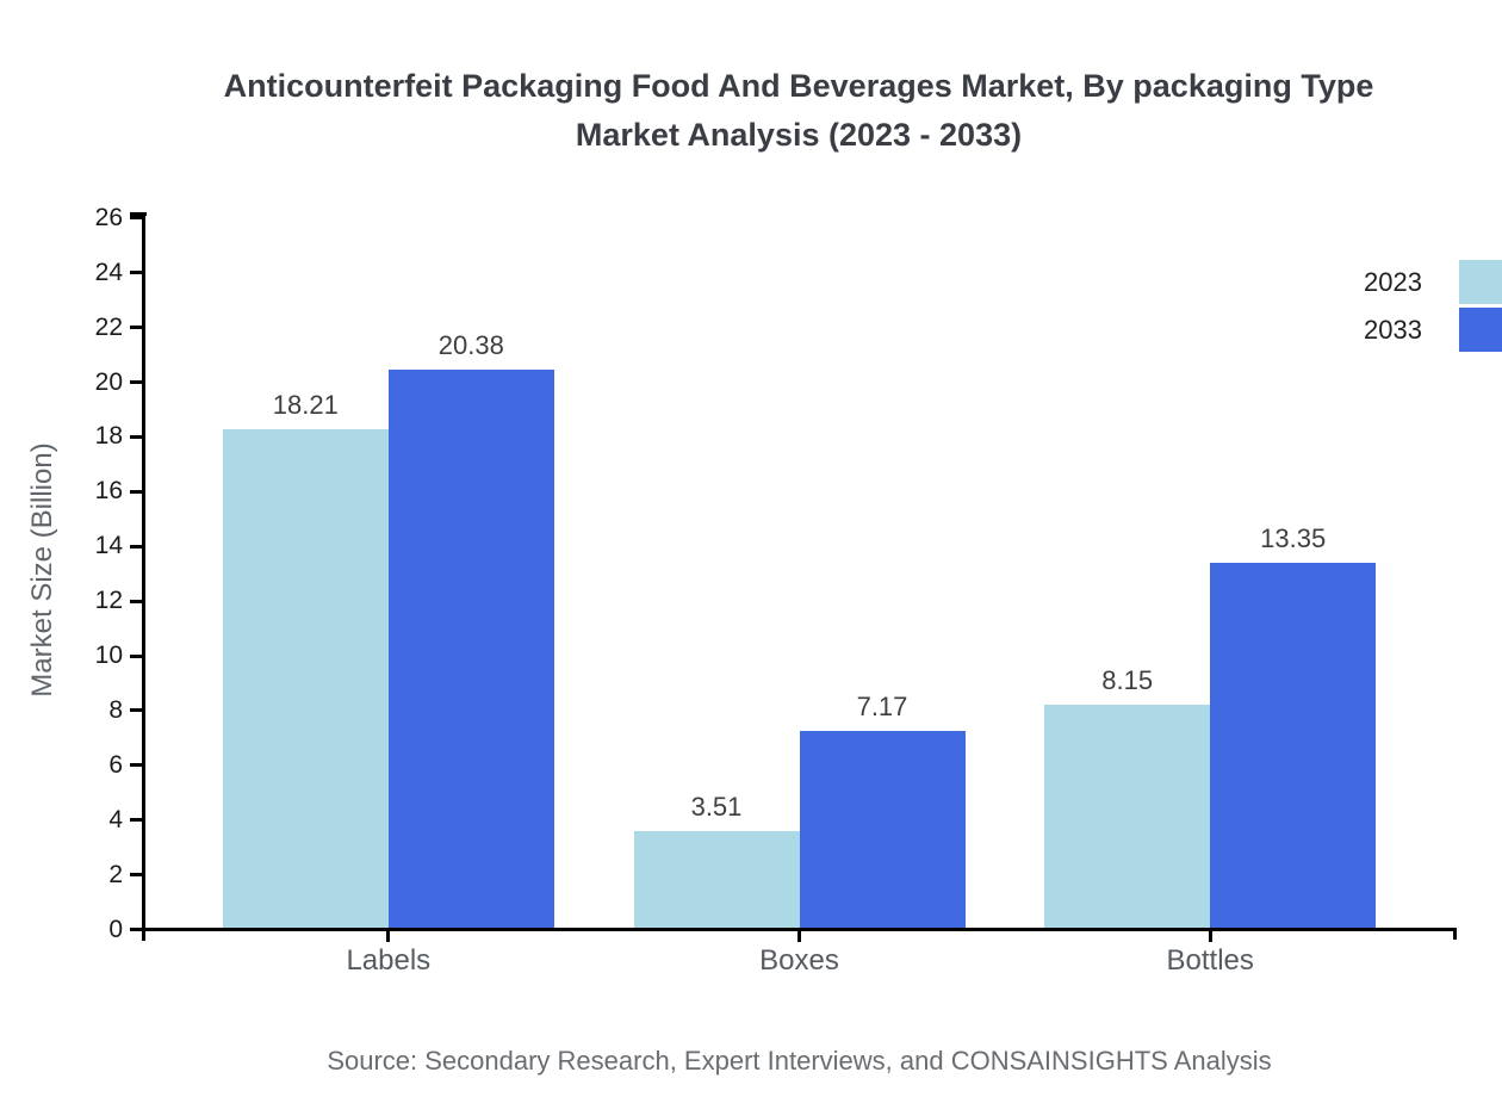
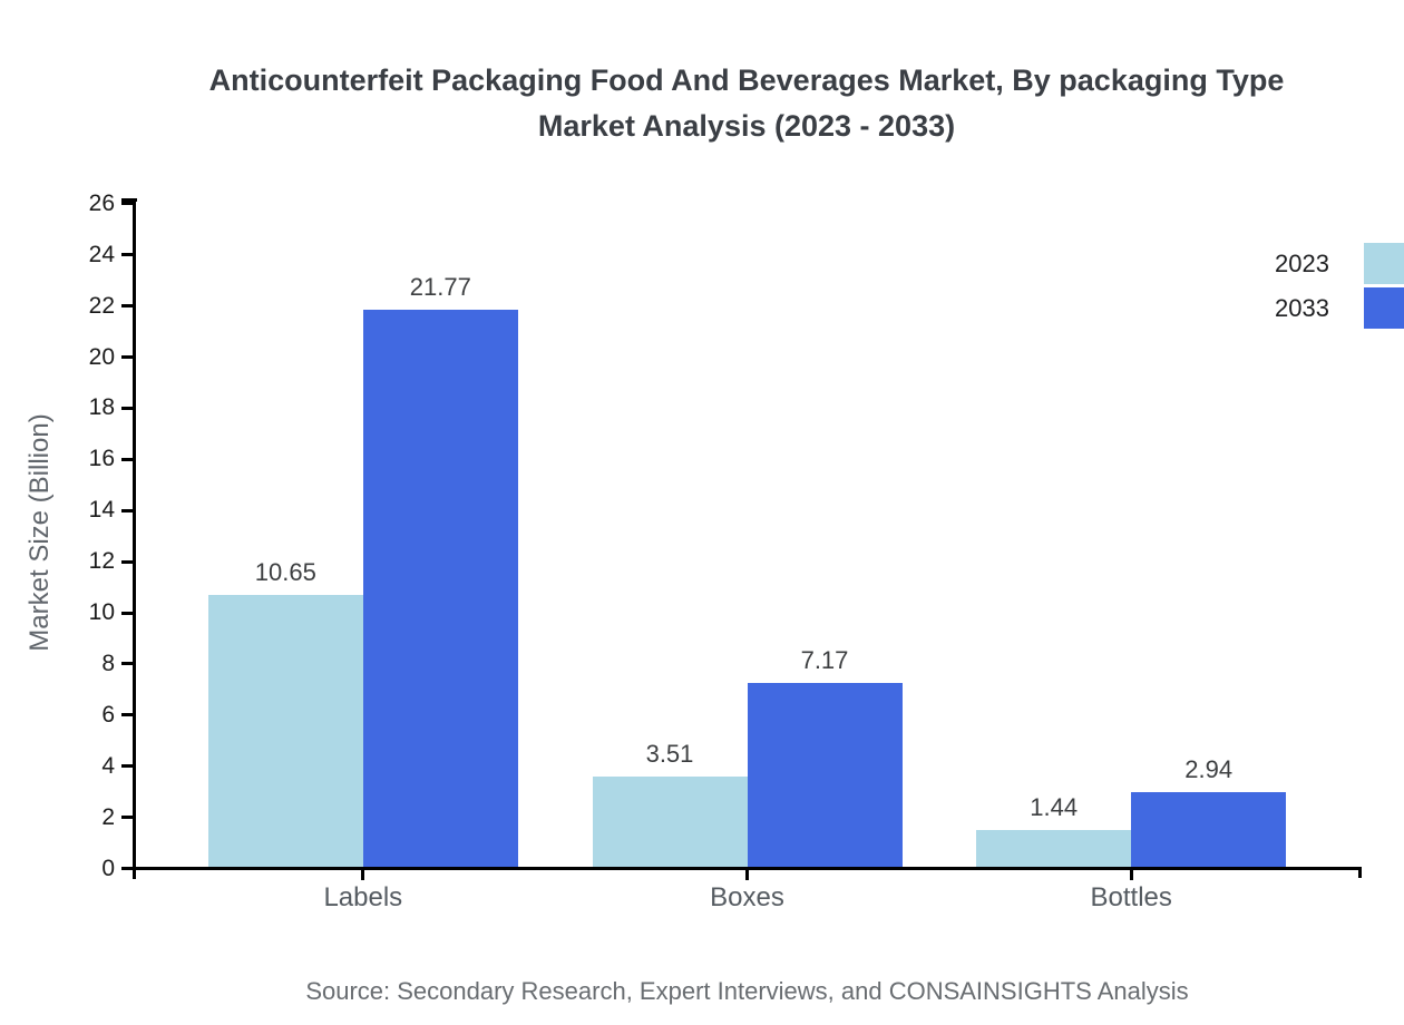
2023/Labels: 18.21 -> 10.65
2033/Labels: 20.38 -> 21.77
2023/Bottles: 8.15 -> 1.44
2033/Bottles: 13.35 -> 2.94
